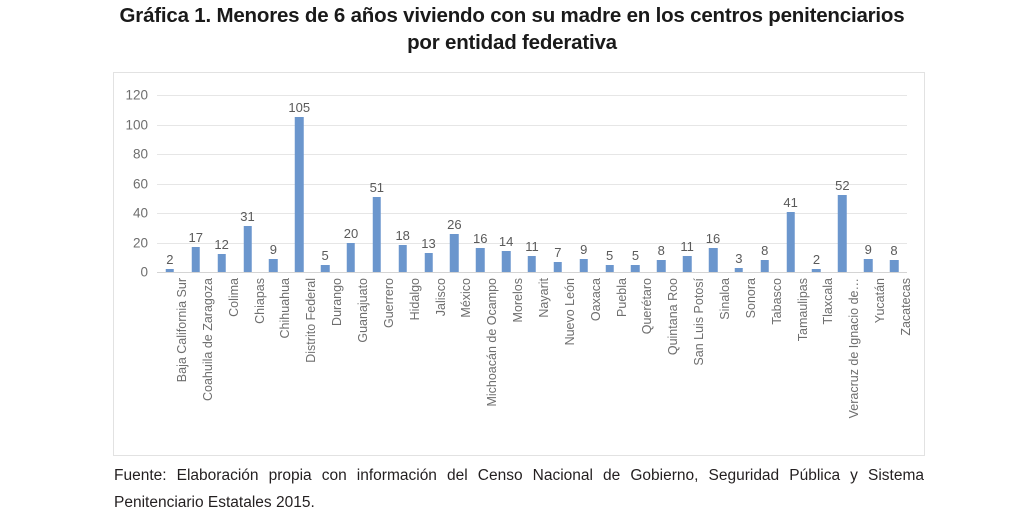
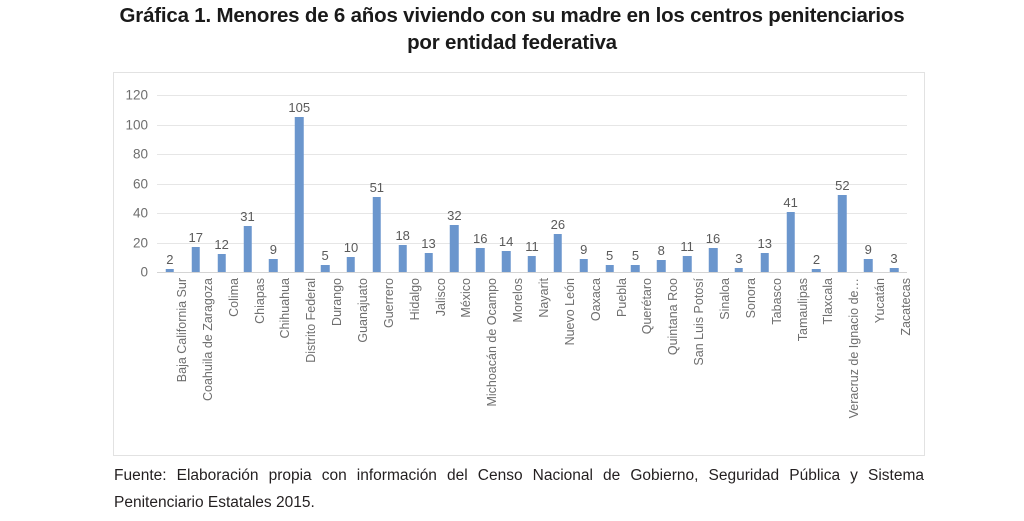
Guanajuato: 20 -> 10
México: 26 -> 32
Nuevo León: 7 -> 26
Tabasco: 8 -> 13
Zacatecas: 8 -> 3
